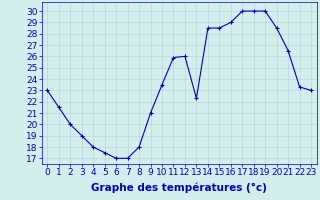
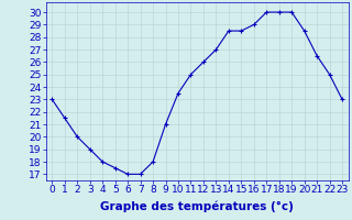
11: 25.9 -> 25.0
13: 22.3 -> 27.0
22: 23.3 -> 25.0
